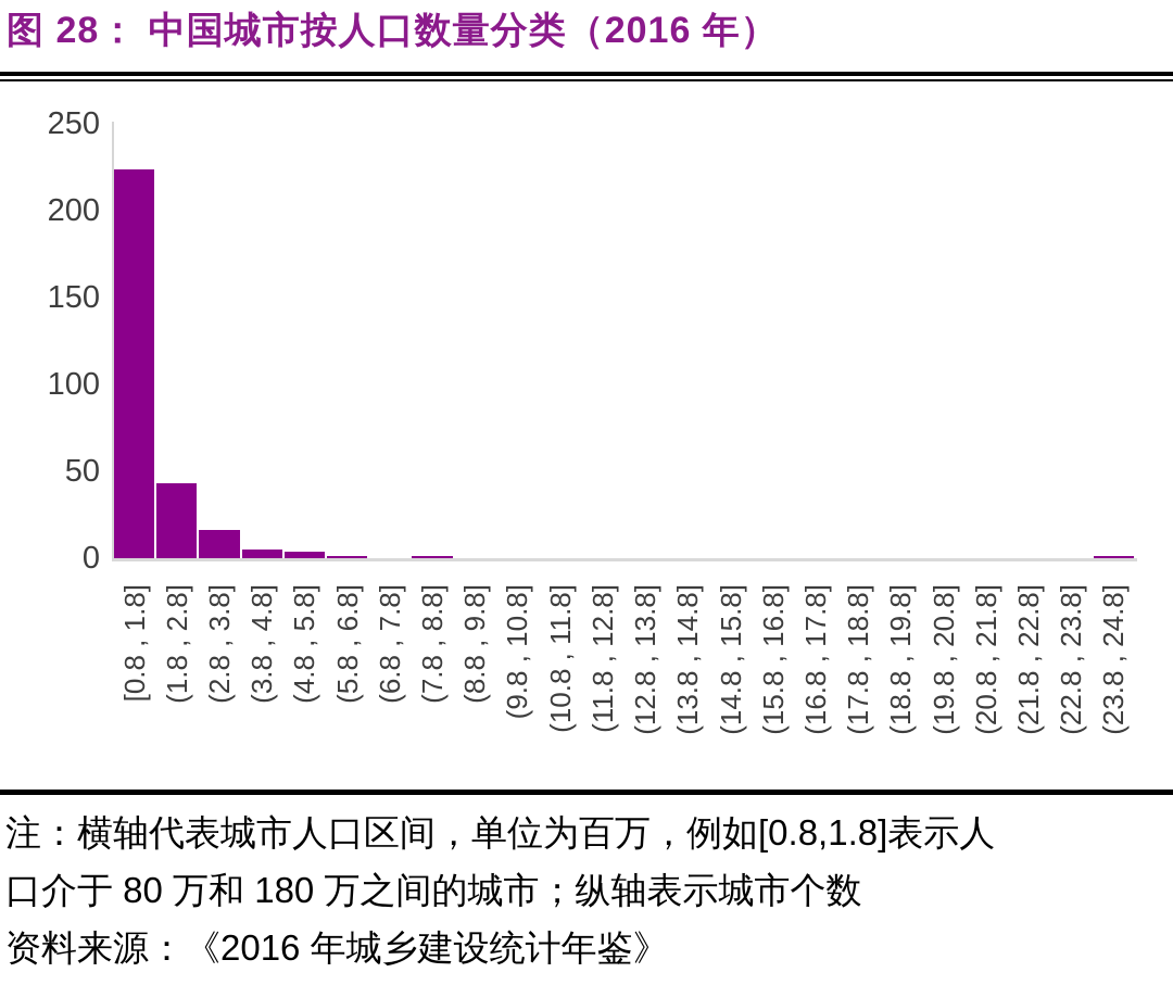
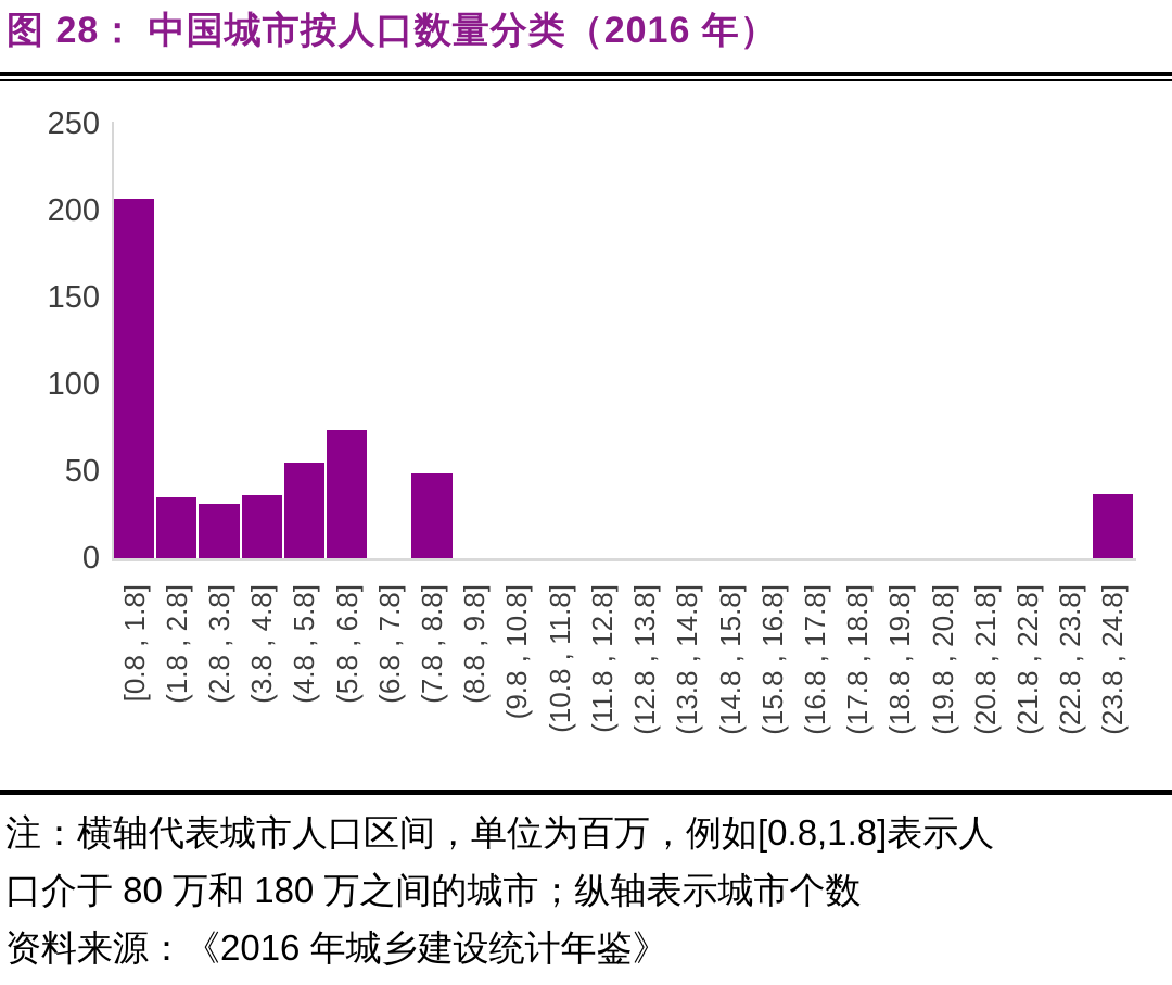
[0.8 , 1.8]: 224 -> 207
(1.8 , 2.8]: 43 -> 35
(2.8 , 3.8]: 16 -> 31
(3.8 , 4.8]: 5 -> 36
(4.8 , 5.8]: 4 -> 55
(5.8 , 6.8]: 1 -> 74
(7.8 , 8.8]: 1 -> 49
(23.8 , 24.8]: 1 -> 37
